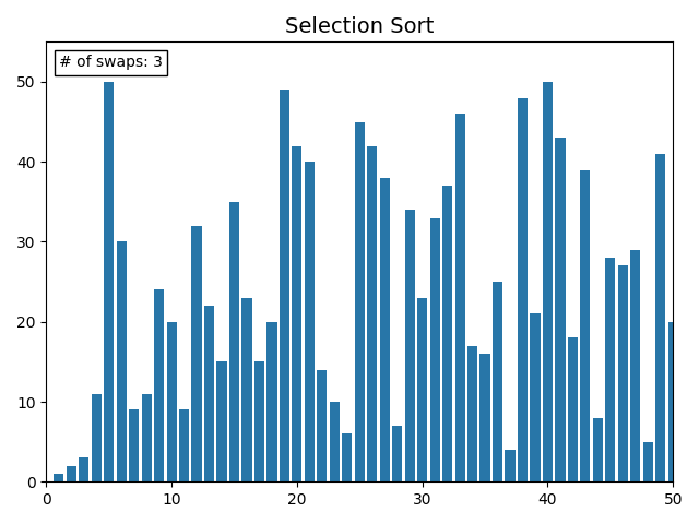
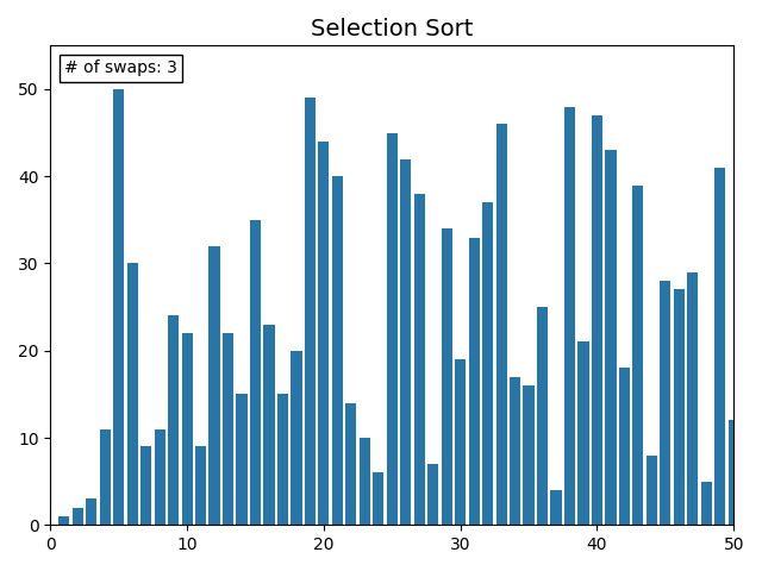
10: 20 -> 22
20: 42 -> 44
30: 23 -> 19
40: 50 -> 47
50: 20 -> 12
